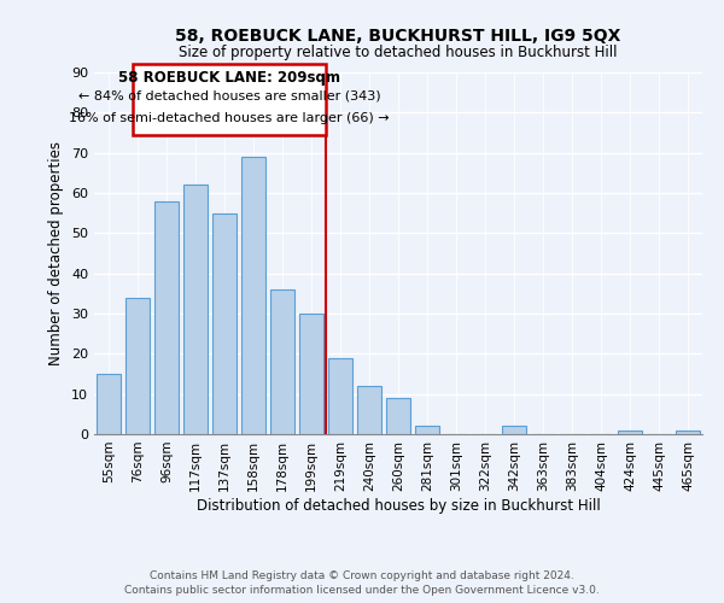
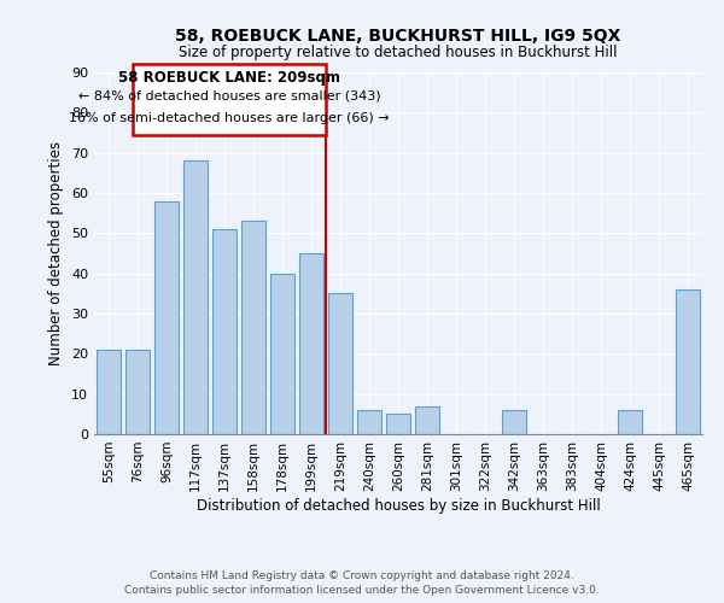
55sqm: 15 -> 21
76sqm: 34 -> 21
117sqm: 62 -> 68
137sqm: 55 -> 51
158sqm: 69 -> 53
178sqm: 36 -> 40
199sqm: 30 -> 45
219sqm: 19 -> 35
240sqm: 12 -> 6
260sqm: 9 -> 5
281sqm: 2 -> 7
342sqm: 2 -> 6
424sqm: 1 -> 6
465sqm: 1 -> 36
